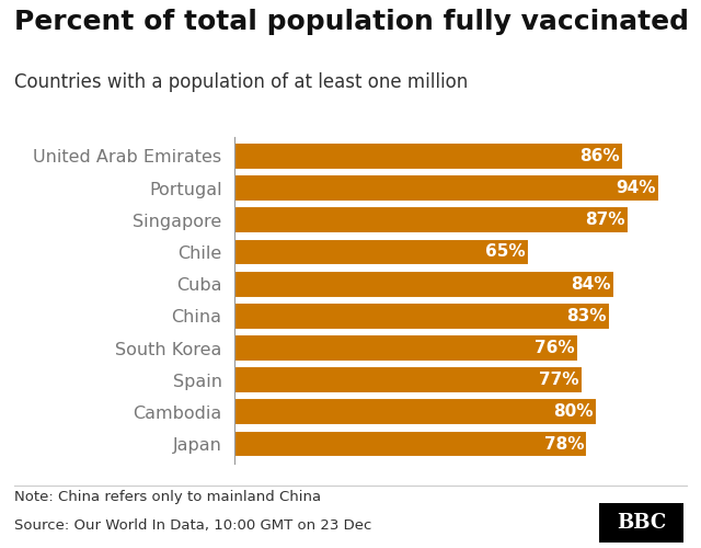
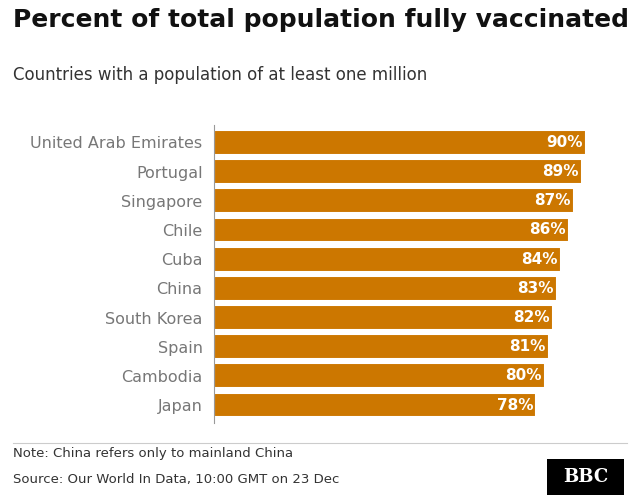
United Arab Emirates: 86% -> 90%
Portugal: 94% -> 89%
Chile: 65% -> 86%
South Korea: 76% -> 82%
Spain: 77% -> 81%
